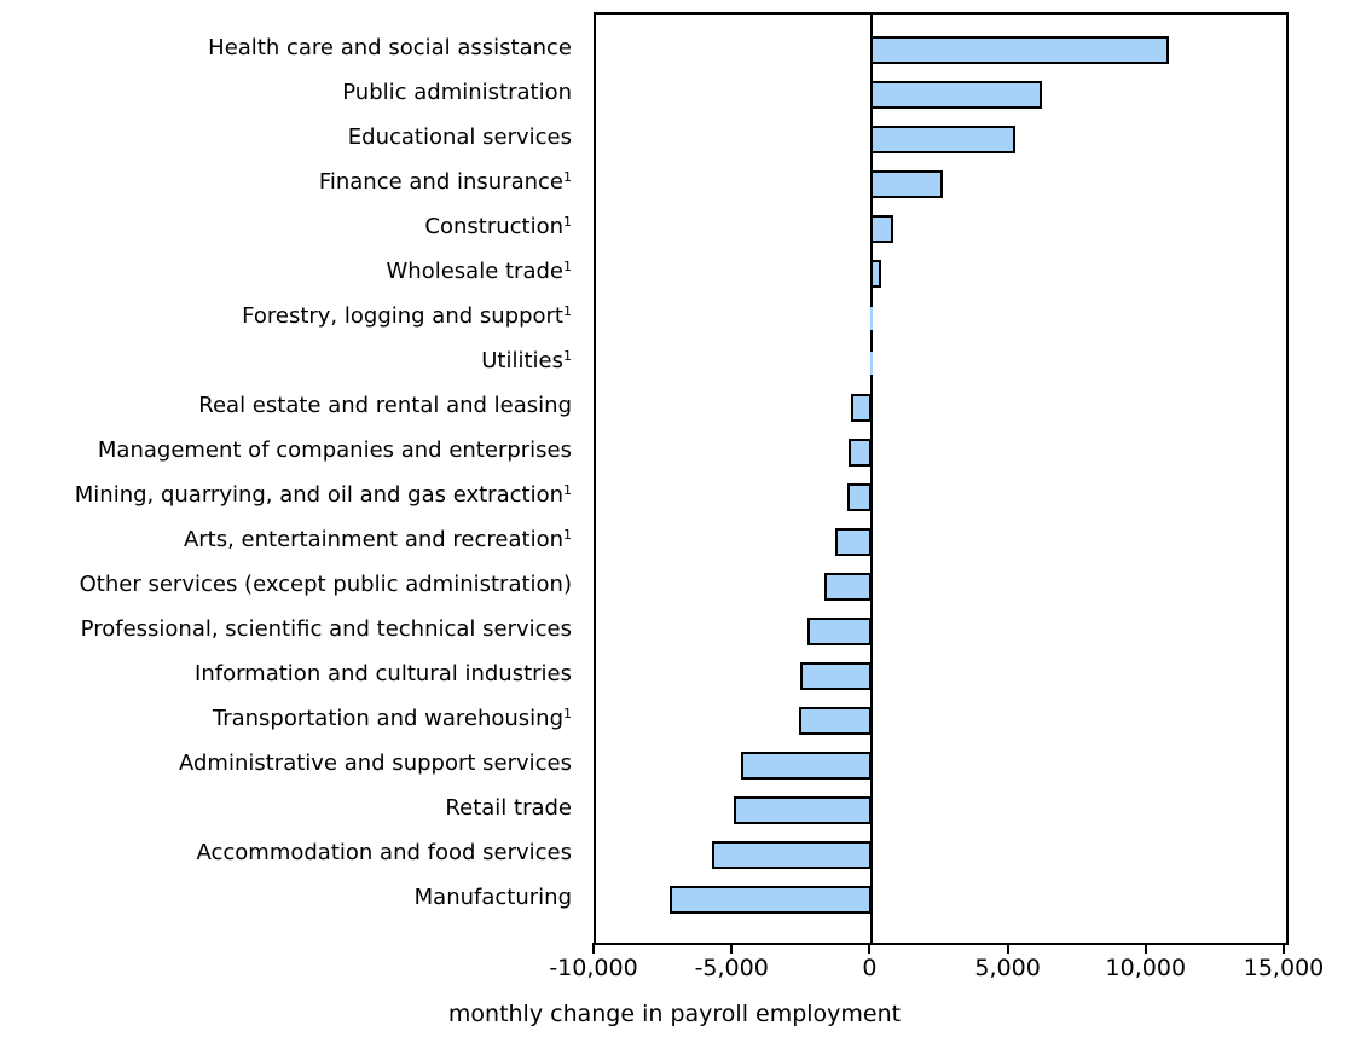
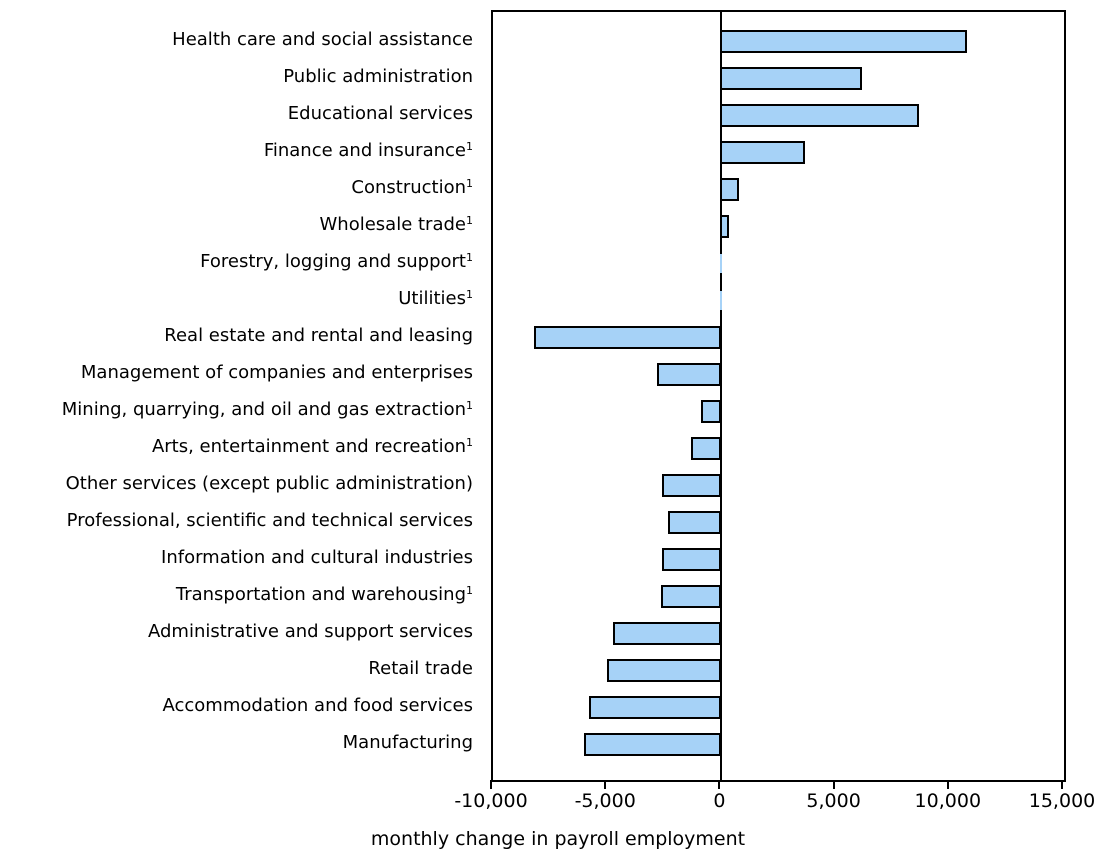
Educational services: 5200 -> 8700
Finance and insurance: 2600 -> 3700
Real estate and rental and leasing: -700 -> -8200
Management of companies and enterprises: -800 -> -2800
Other services (except public administration): -1700 -> -2600
Manufacturing: -7300 -> -6000
